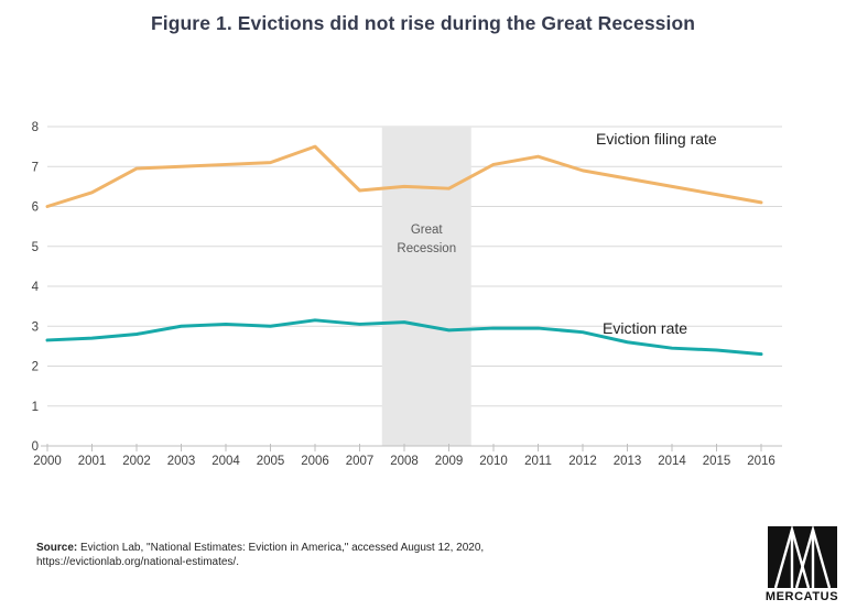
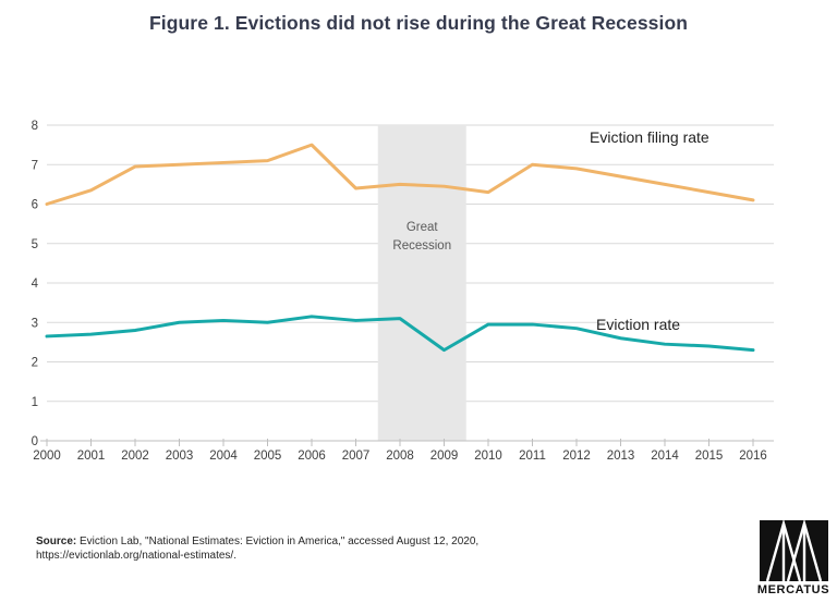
Eviction rate/2009: 2.9 -> 2.3
Eviction filing rate/2010: 7.0 -> 6.3
Eviction filing rate/2011: 7.2 -> 7.0
